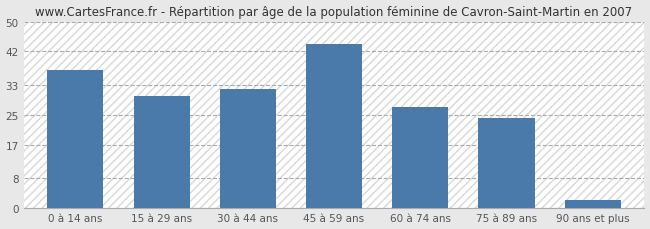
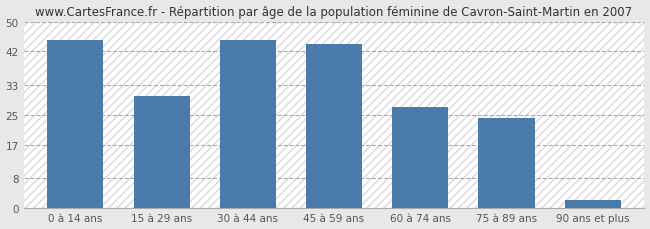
0 à 14 ans: 37 -> 45
30 à 44 ans: 32 -> 45
